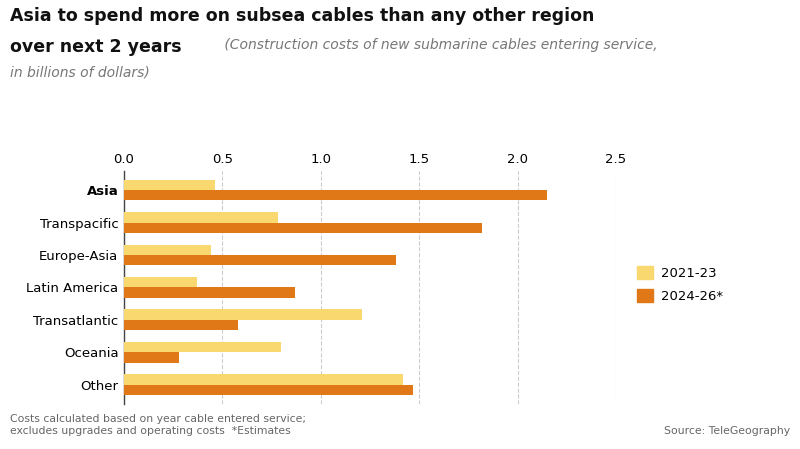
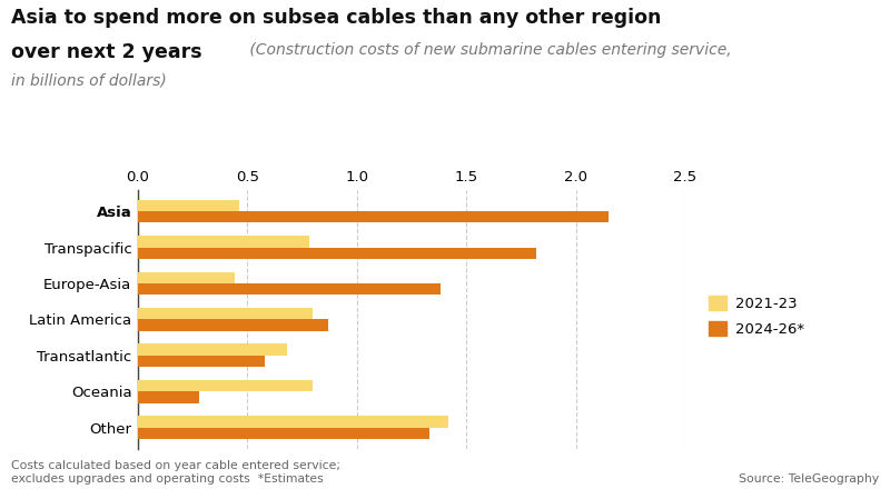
2021-23/Latin America: 0.37 -> 0.80
2021-23/Transatlantic: 1.21 -> 0.68
2024-26*/Other: 1.47 -> 1.33
